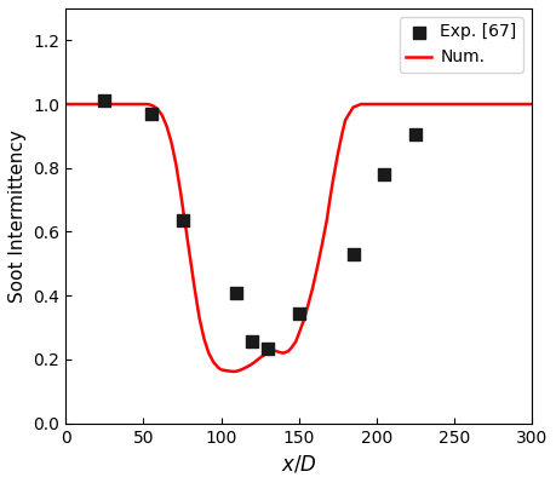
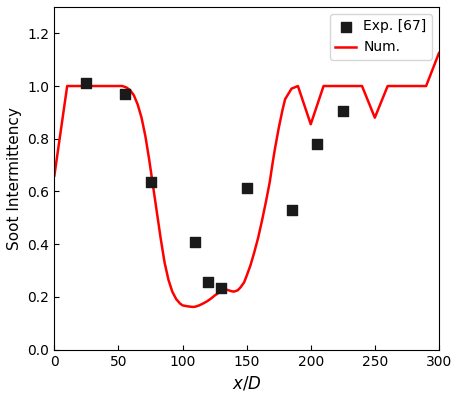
Num./0: 1.000 -> 0.660
Exp. [67]/150: 0.345 -> 0.615
Num./200: 1.000 -> 0.855
Num./250: 1.000 -> 0.880
Num./300: 1.000 -> 1.125
